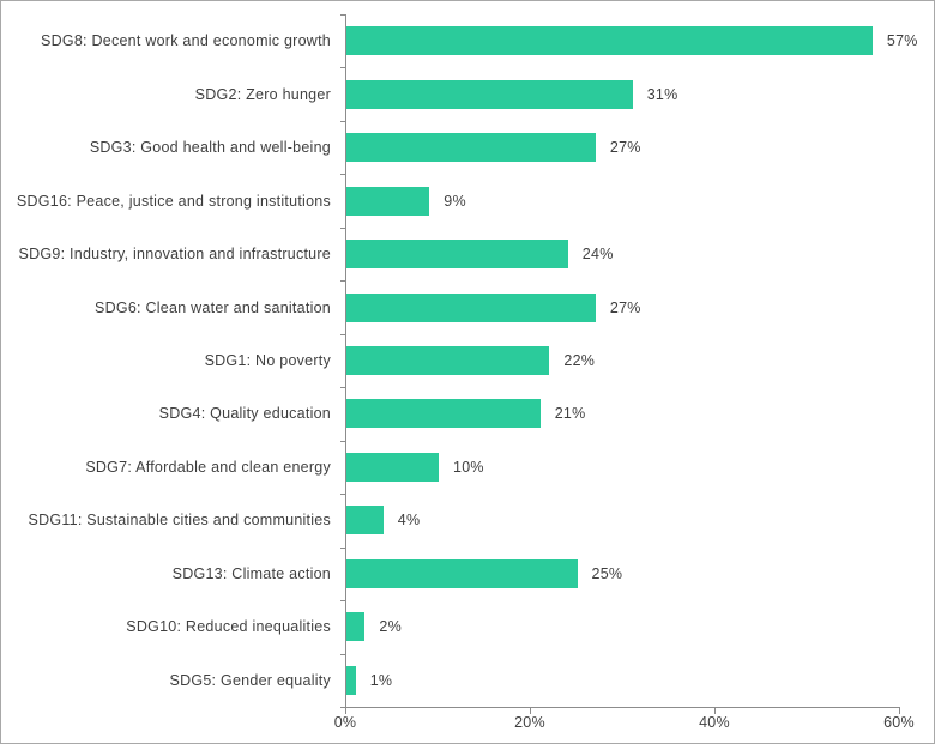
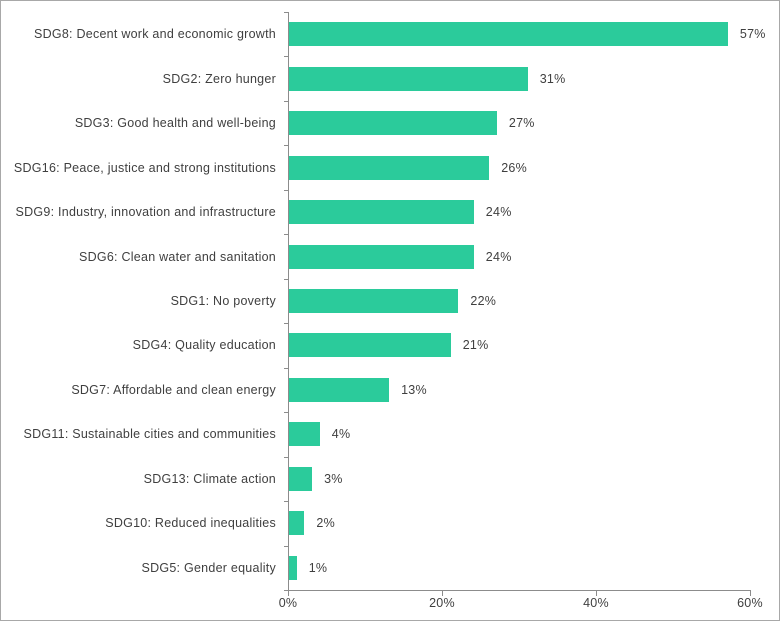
SDG16: Peace, justice and strong institutions: 9% -> 26%
SDG6: Clean water and sanitation: 27% -> 24%
SDG7: Affordable and clean energy: 10% -> 13%
SDG13: Climate action: 25% -> 3%
